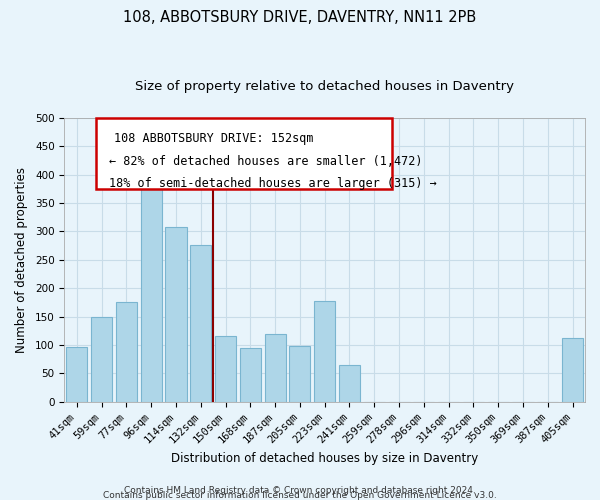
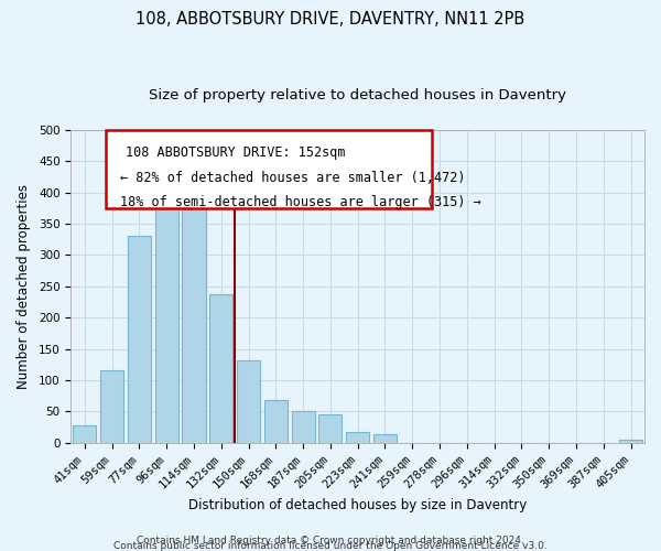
41sqm: 96 -> 27
59sqm: 150 -> 116
77sqm: 176 -> 330
114sqm: 308 -> 375
132sqm: 276 -> 238
150sqm: 116 -> 132
168sqm: 94 -> 68
187sqm: 120 -> 50
205sqm: 98 -> 45
223sqm: 178 -> 17
241sqm: 64 -> 13
405sqm: 112 -> 5
